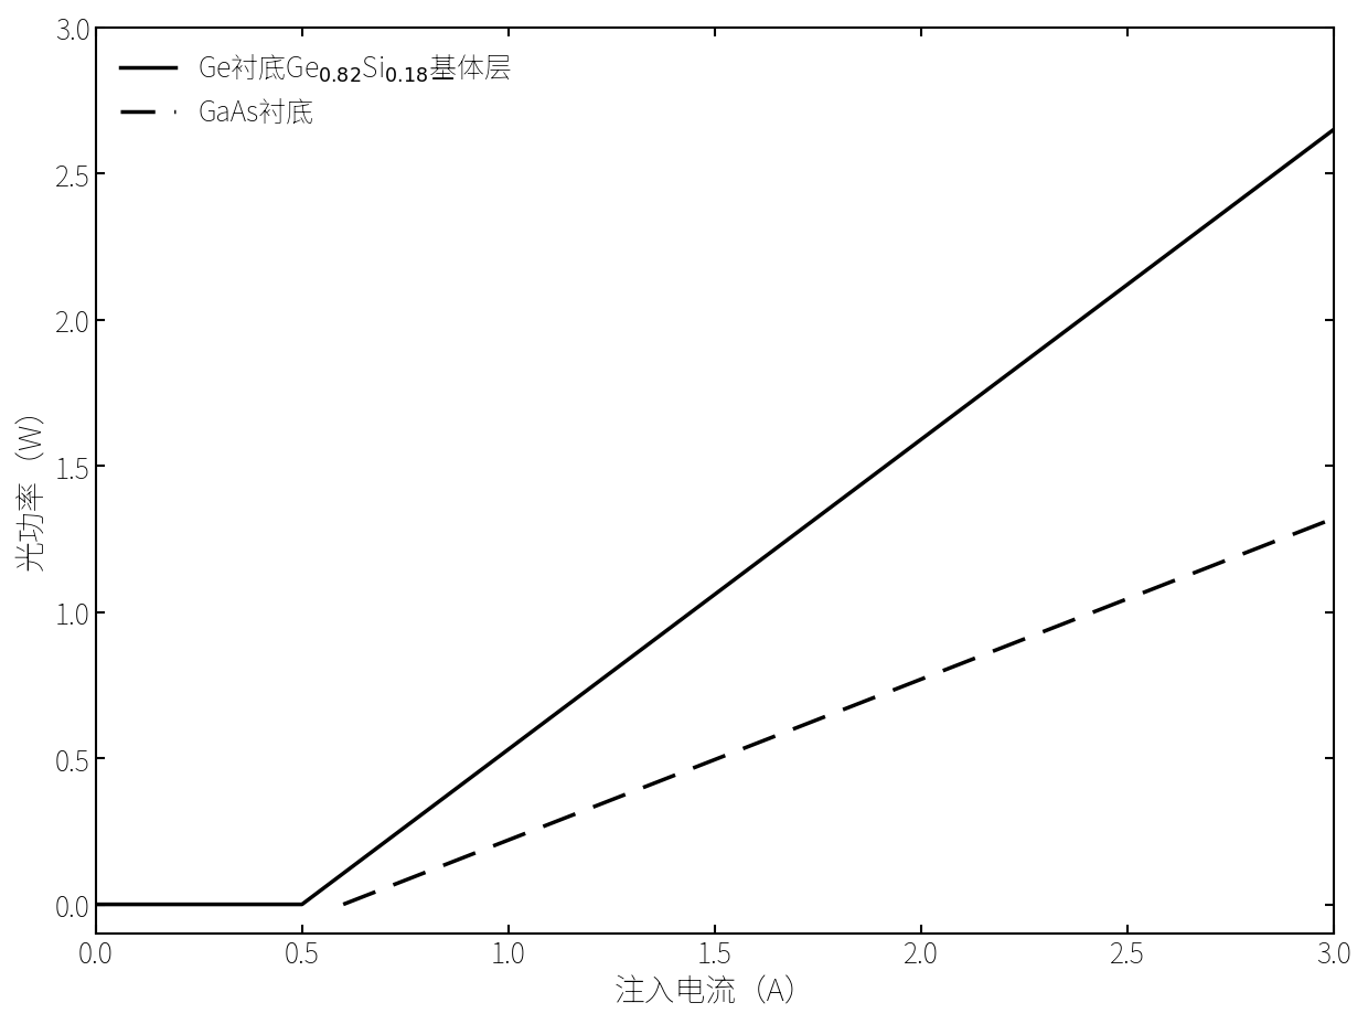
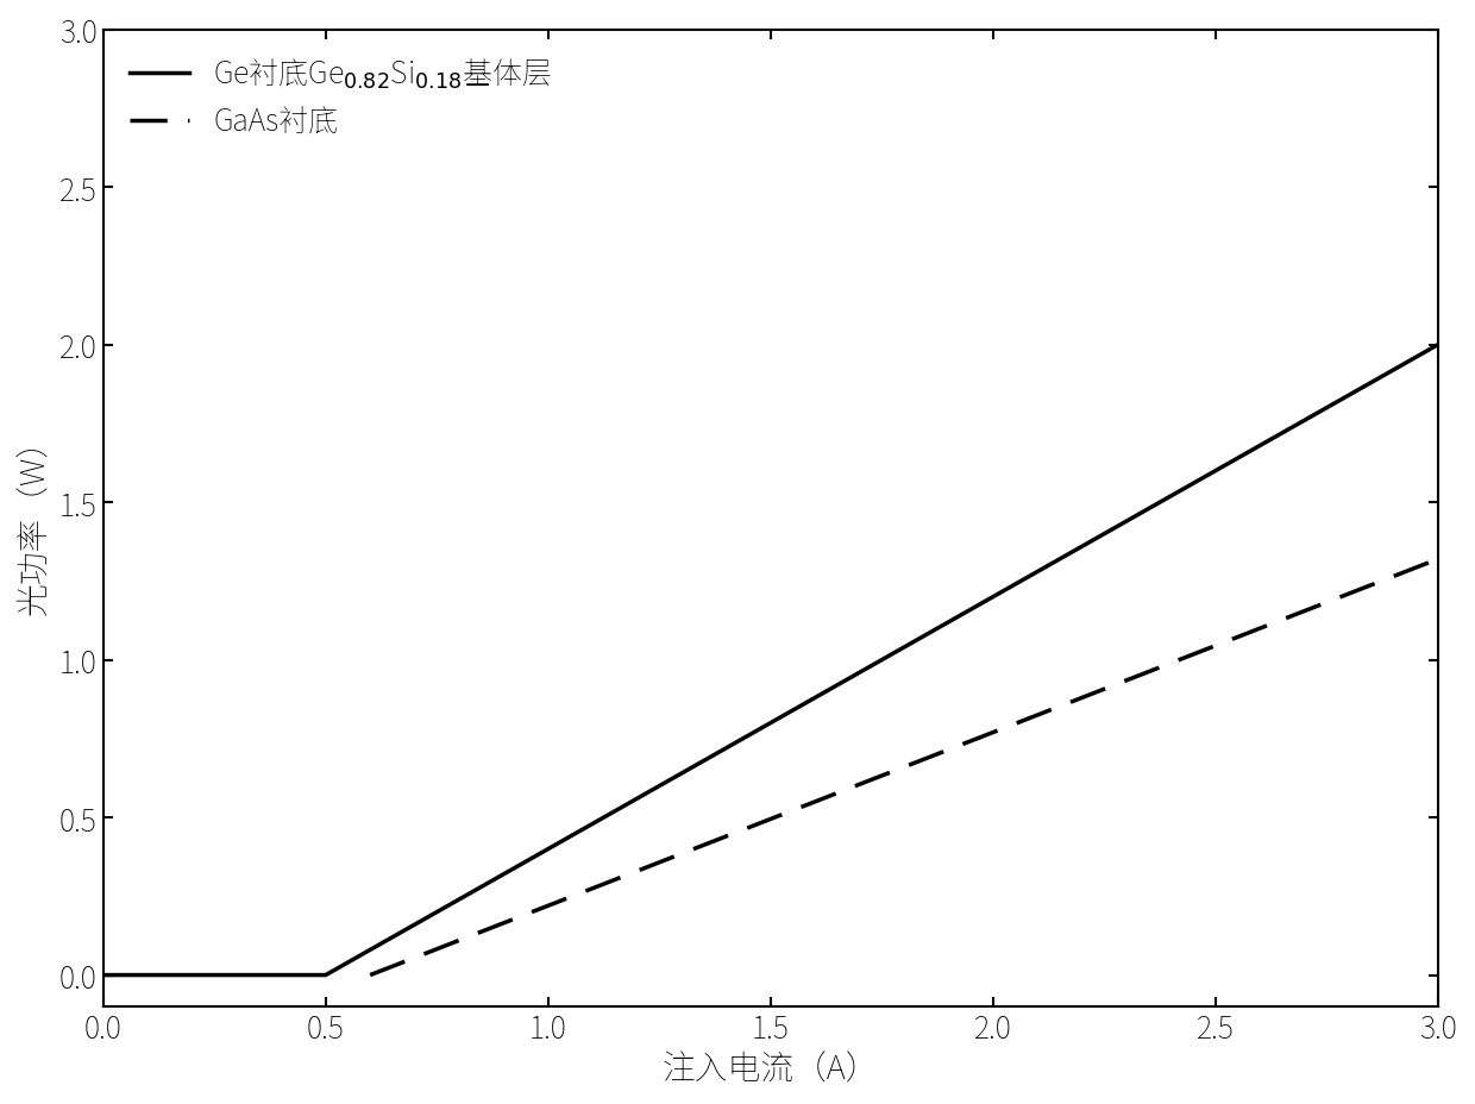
3.0: 2.65 -> 2.00
